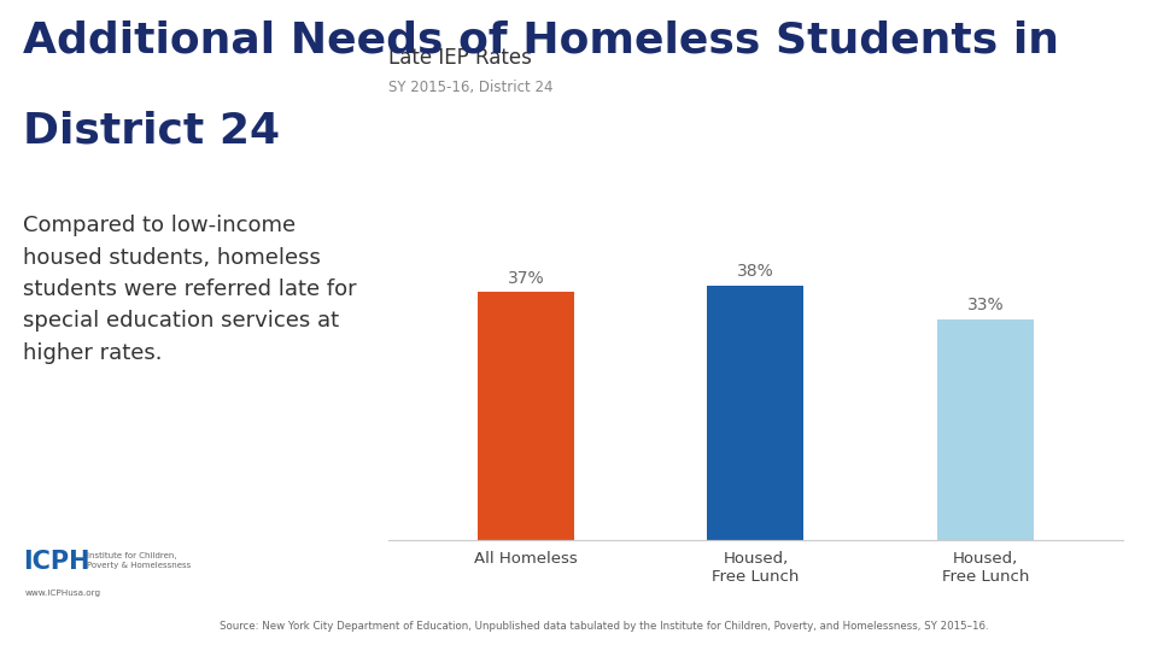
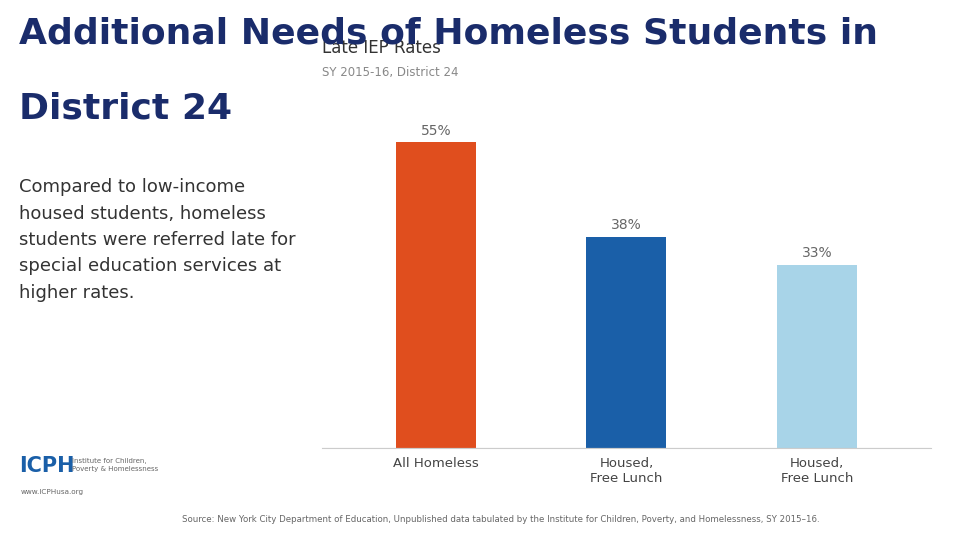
All Homeless: 37% -> 55%
